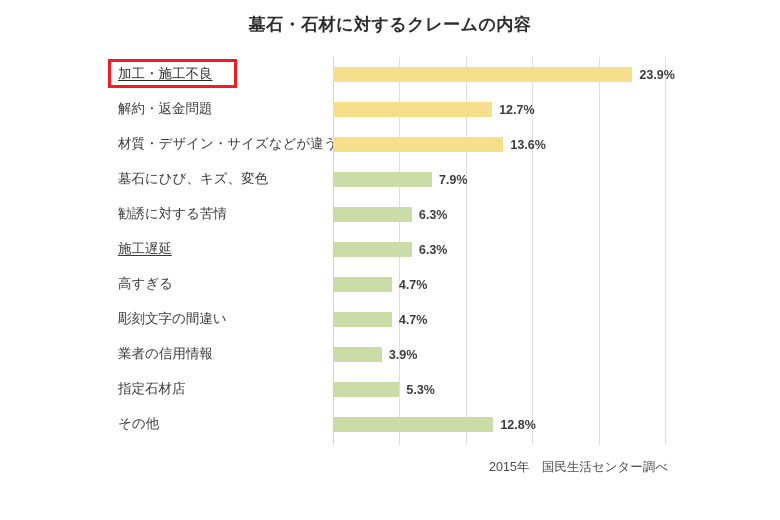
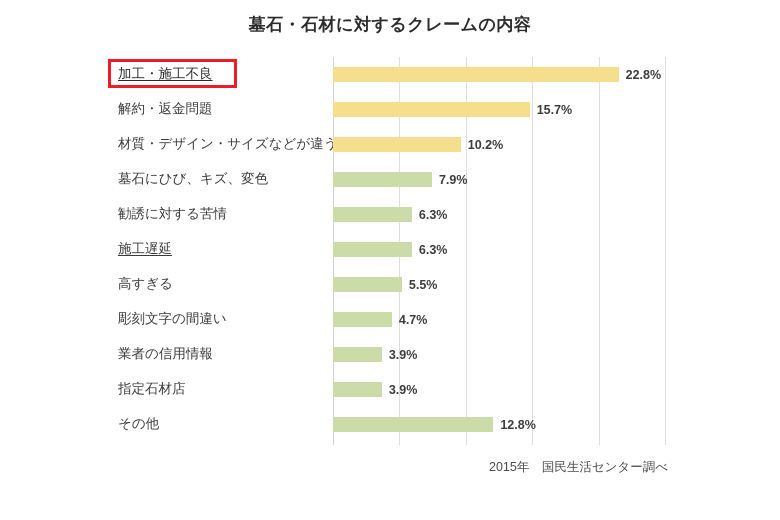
加工・施工不良: 23.9% -> 22.8%
解約・返金問題: 12.7% -> 15.7%
材質・デザイン・サイズなどが違う: 13.6% -> 10.2%
高すぎる: 4.7% -> 5.5%
指定石材店: 5.3% -> 3.9%
